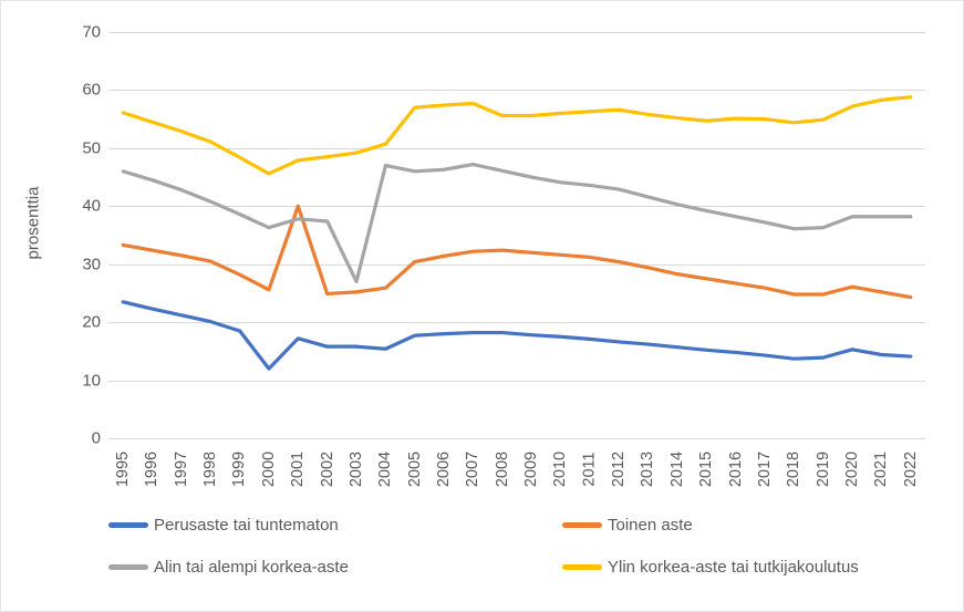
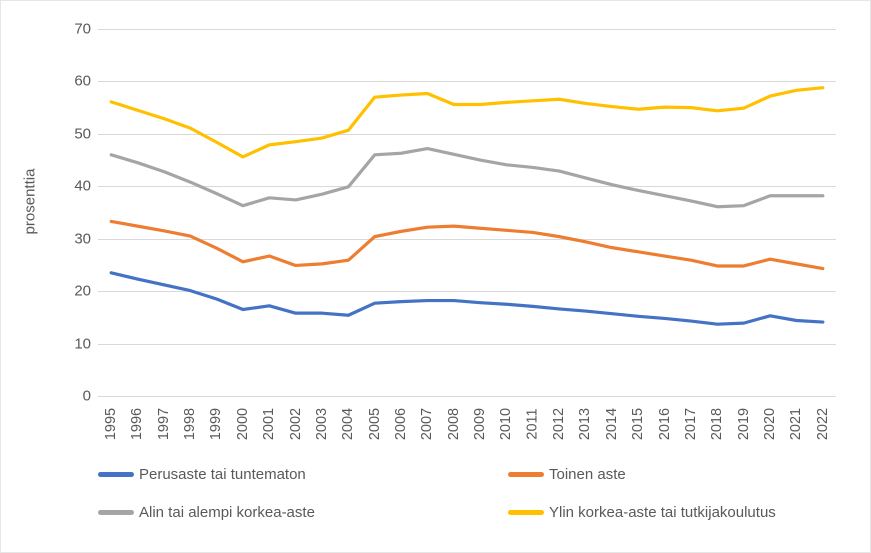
Perusaste tai tuntematon/2000: 12 -> 16
Toinen aste/2001: 40 -> 27
Alin tai alempi korkea-aste/2003: 27 -> 38
Alin tai alempi korkea-aste/2004: 47 -> 40
